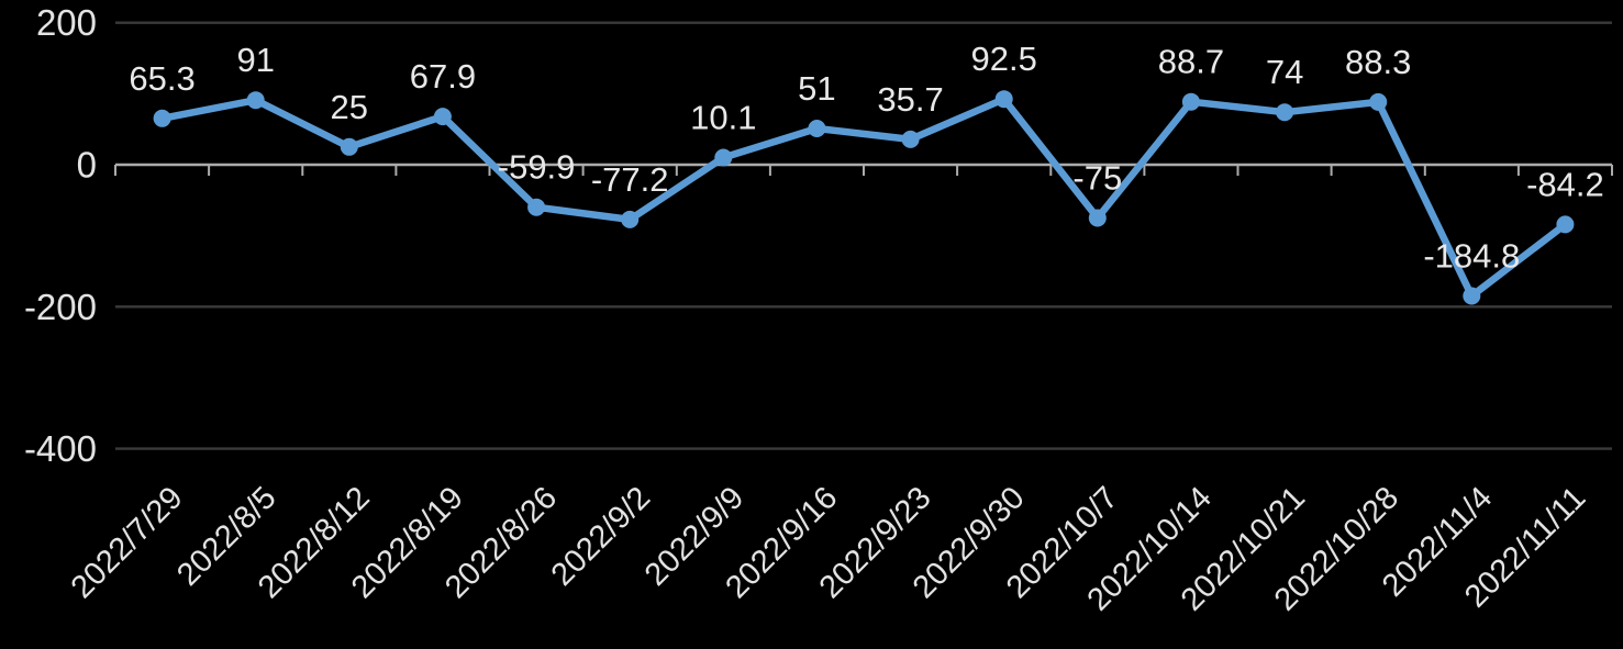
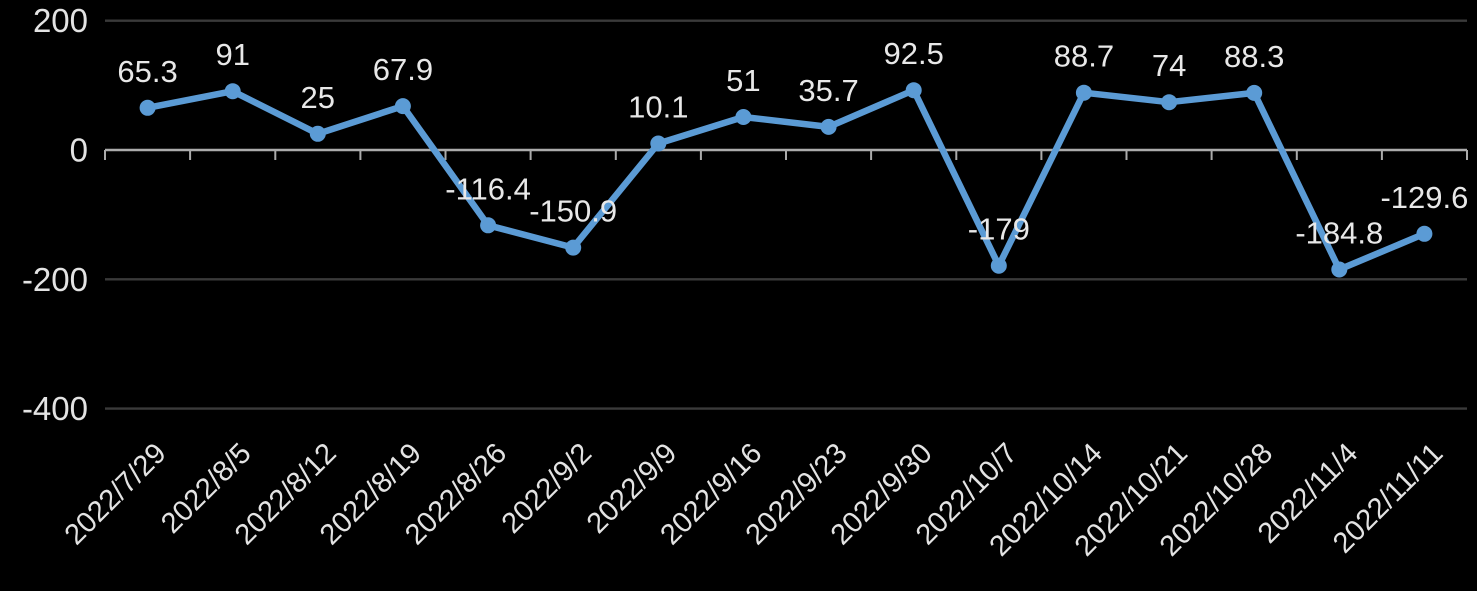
2022/8/26: -59.9 -> -116.4
2022/9/2: -77.2 -> -150.9
2022/10/7: -75 -> -179
2022/11/11: -84.2 -> -129.6
